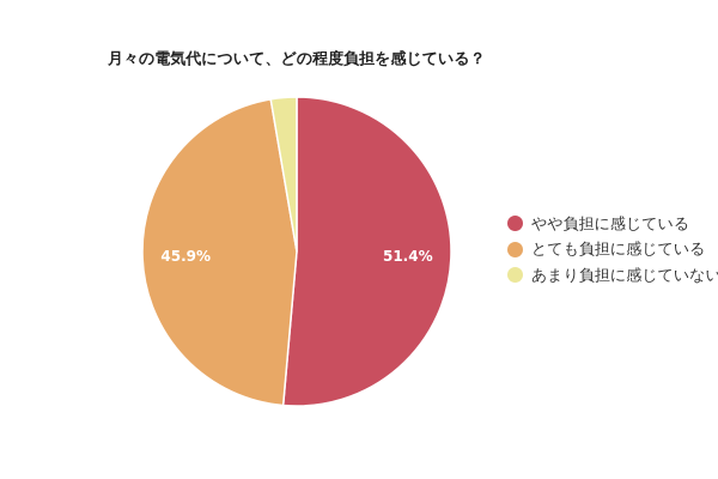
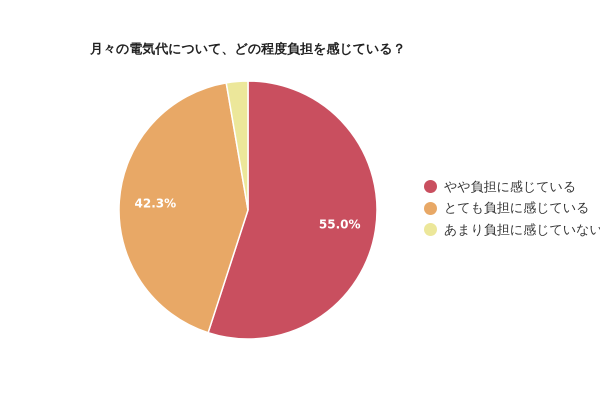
やや負担に感じている: 51.4% -> 55.0%
とても負担に感じている: 45.9% -> 42.3%
